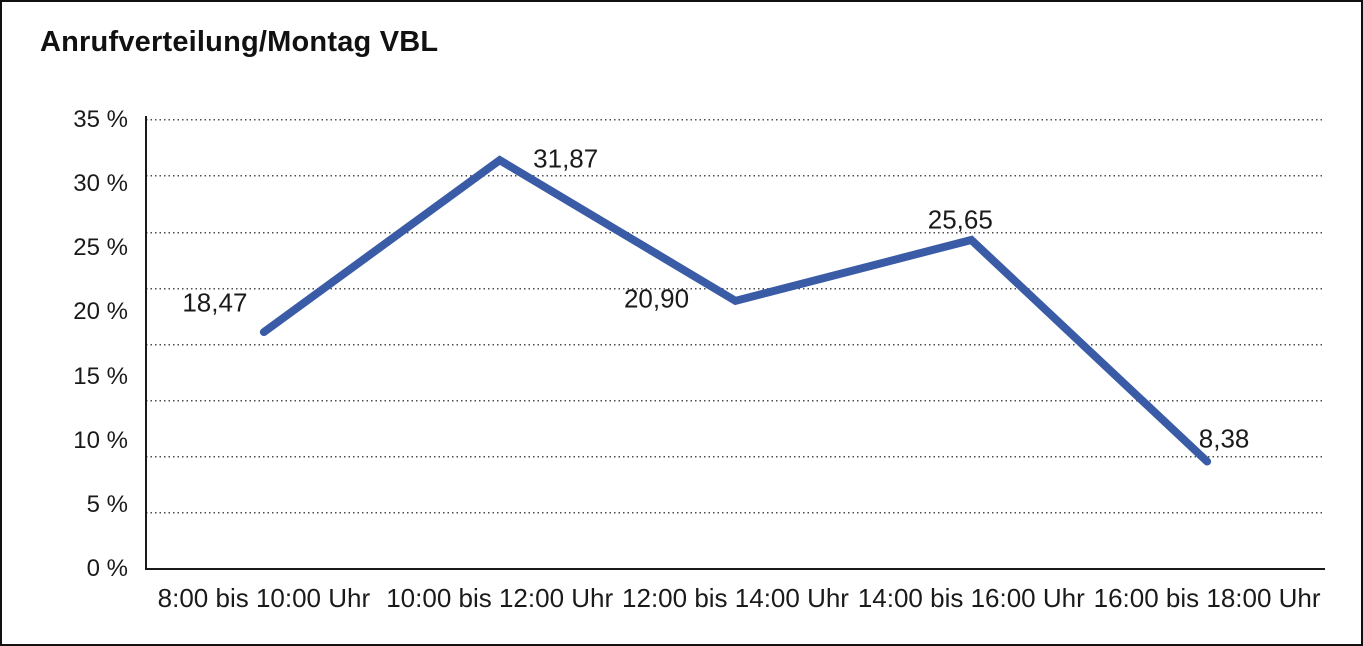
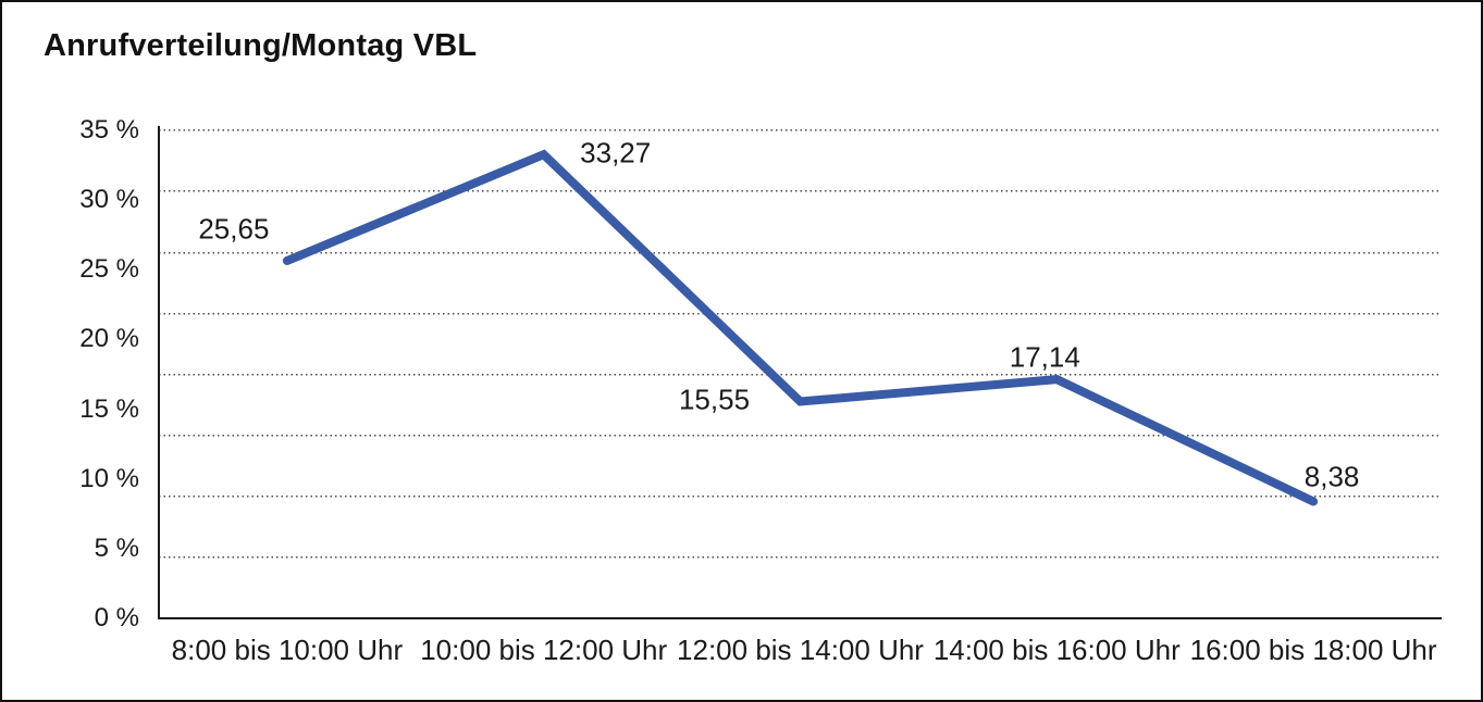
8:00 bis 10:00 Uhr: 18,47 -> 25,65
10:00 bis 12:00 Uhr: 31,87 -> 33,27
12:00 bis 14:00 Uhr: 20,90 -> 15,55
14:00 bis 16:00 Uhr: 25,65 -> 17,14
